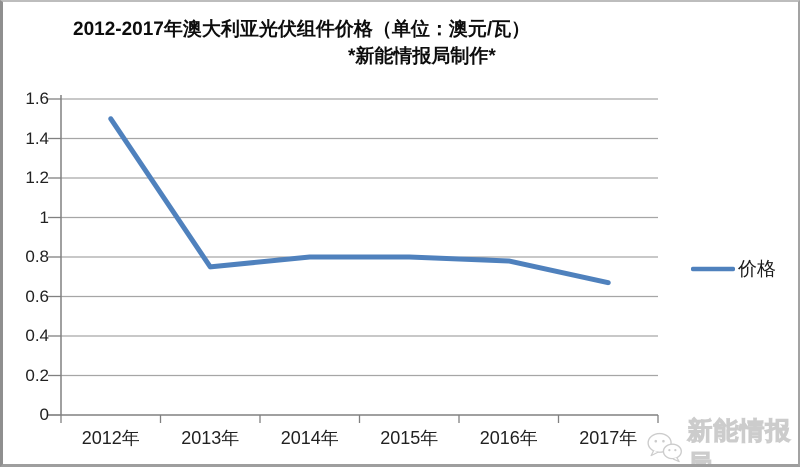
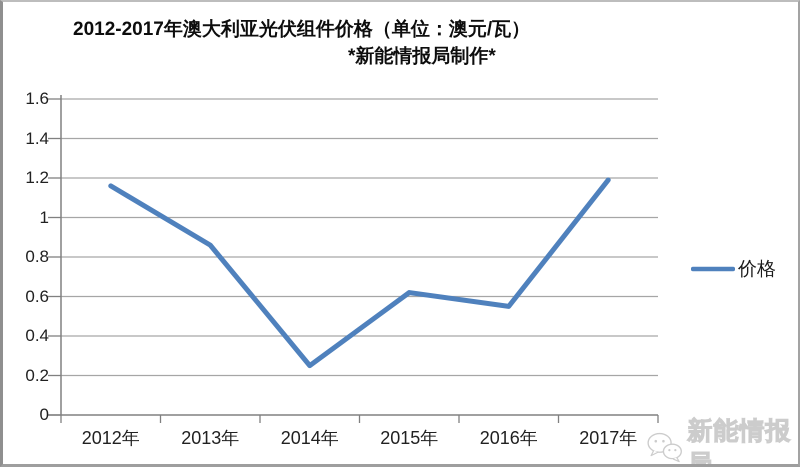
2012年: 1.50 -> 1.16
2013年: 0.75 -> 0.86
2014年: 0.80 -> 0.25
2015年: 0.80 -> 0.62
2016年: 0.78 -> 0.55
2017年: 0.67 -> 1.19
